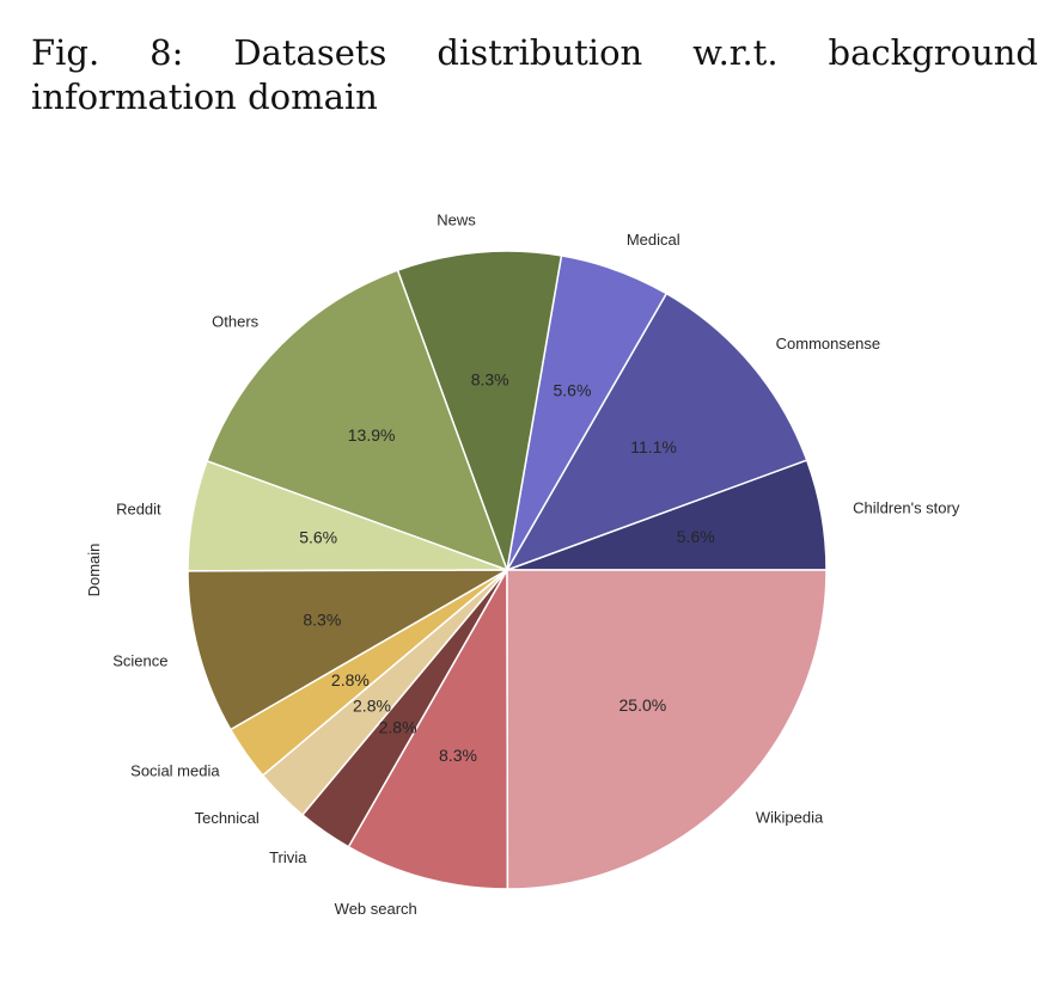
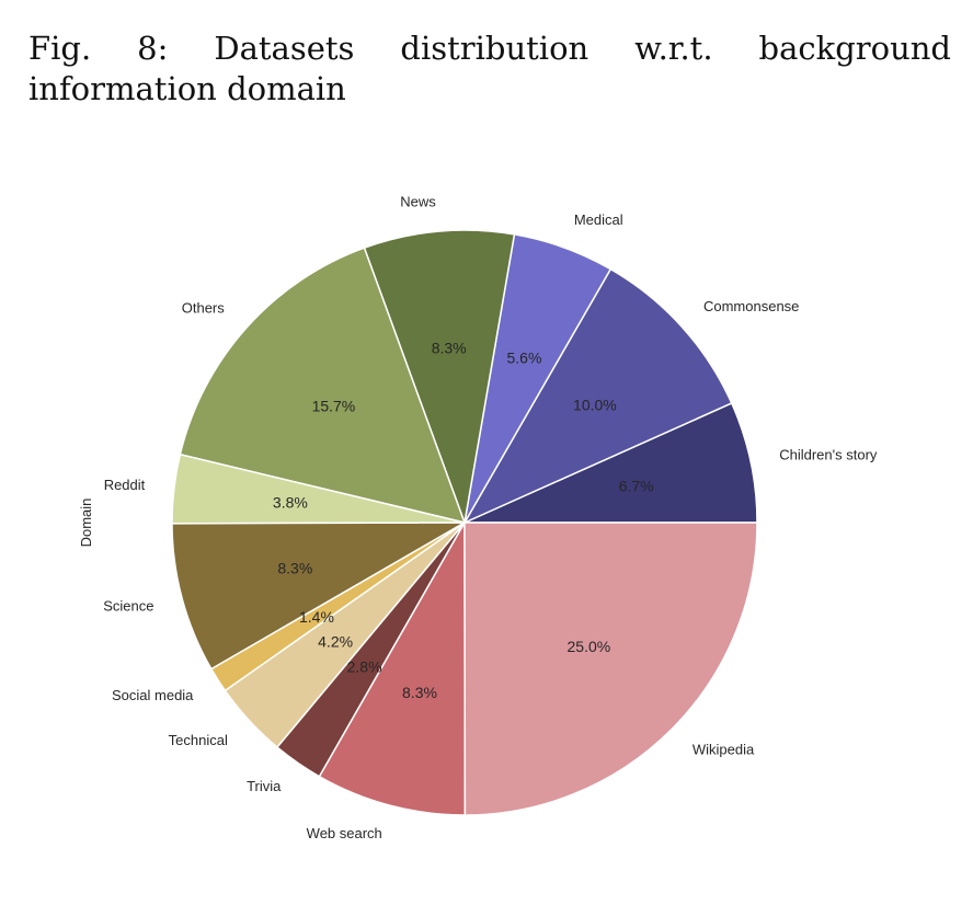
Children's story: 5.6% -> 6.7%
Commonsense: 11.1% -> 10.0%
Others: 13.9% -> 15.7%
Reddit: 5.6% -> 3.8%
Social media: 2.8% -> 1.4%
Technical: 2.8% -> 4.2%
